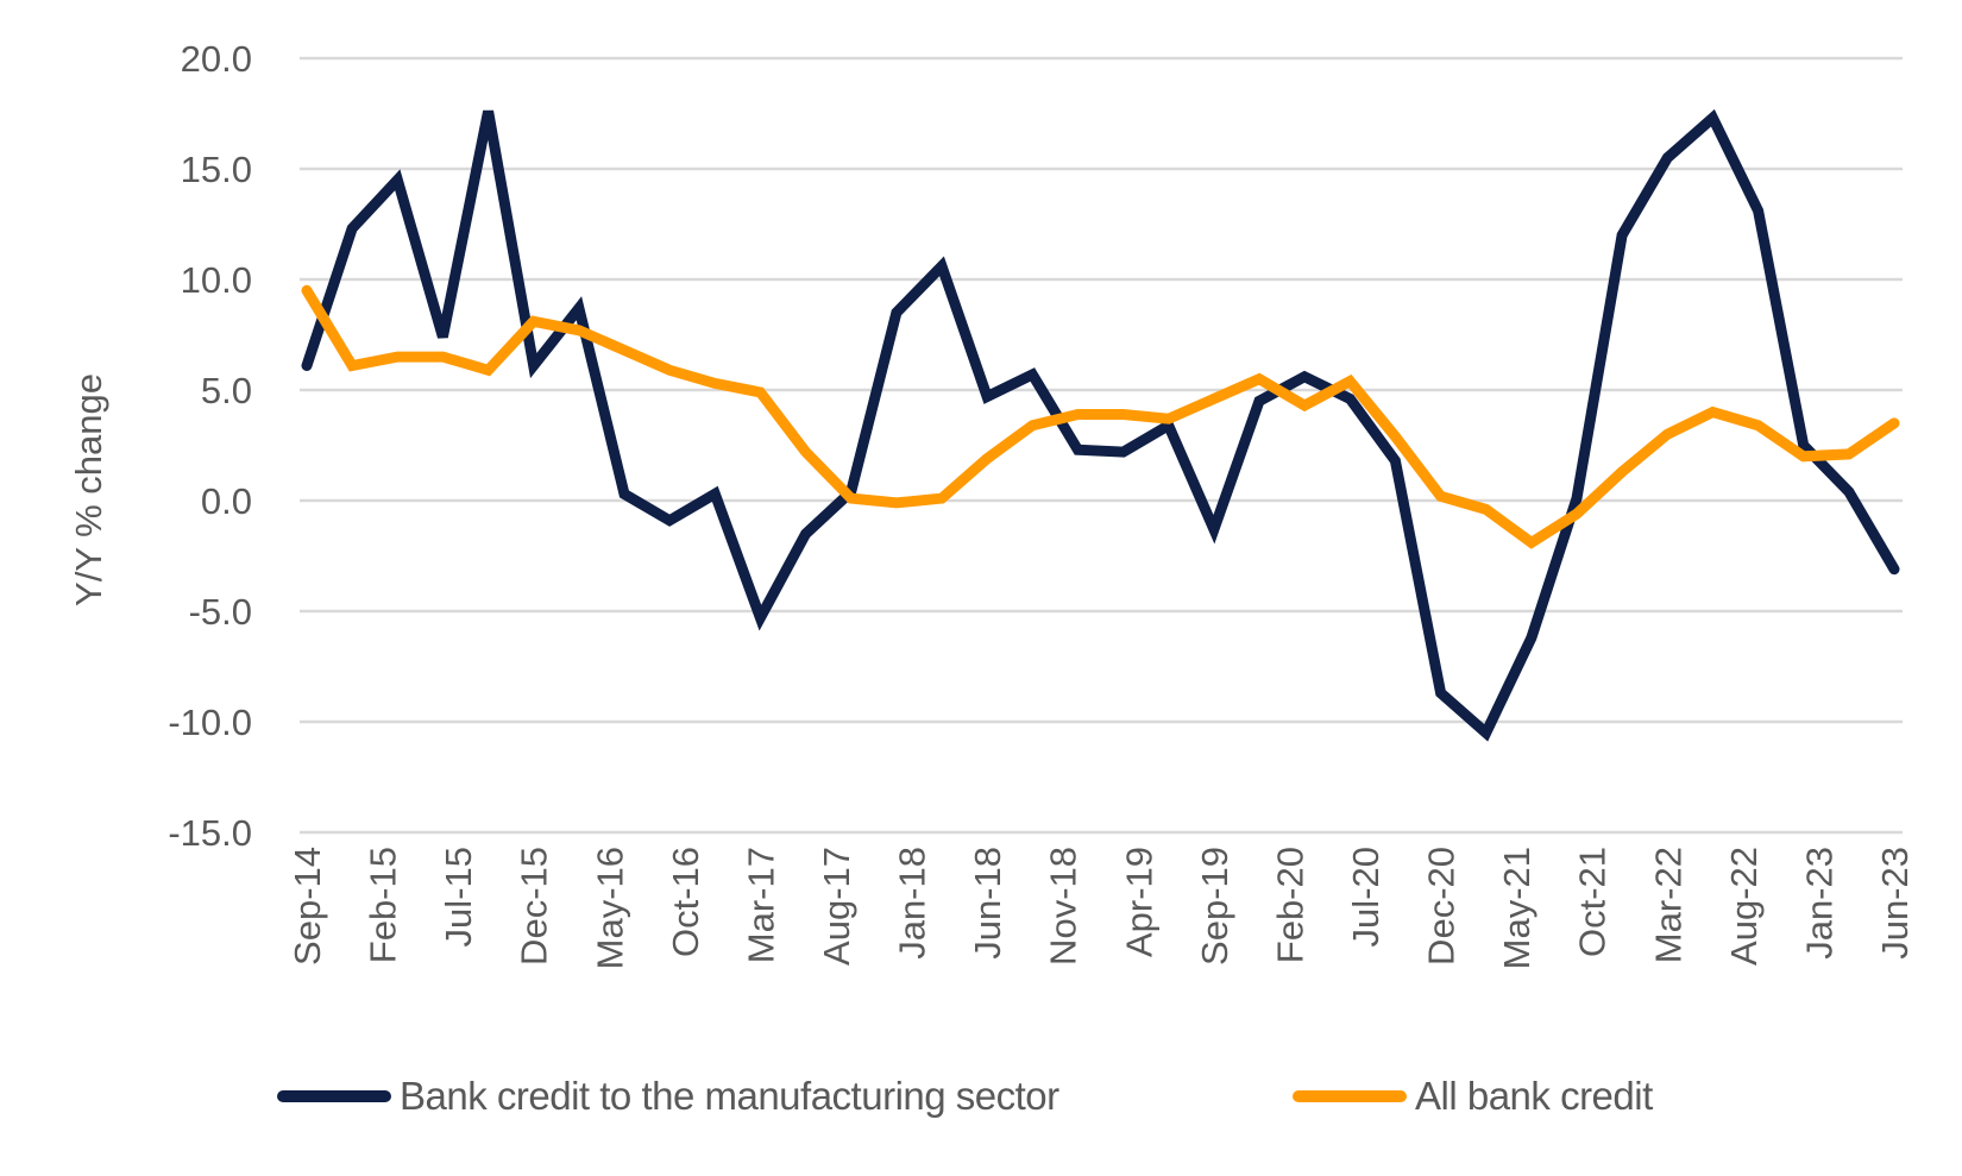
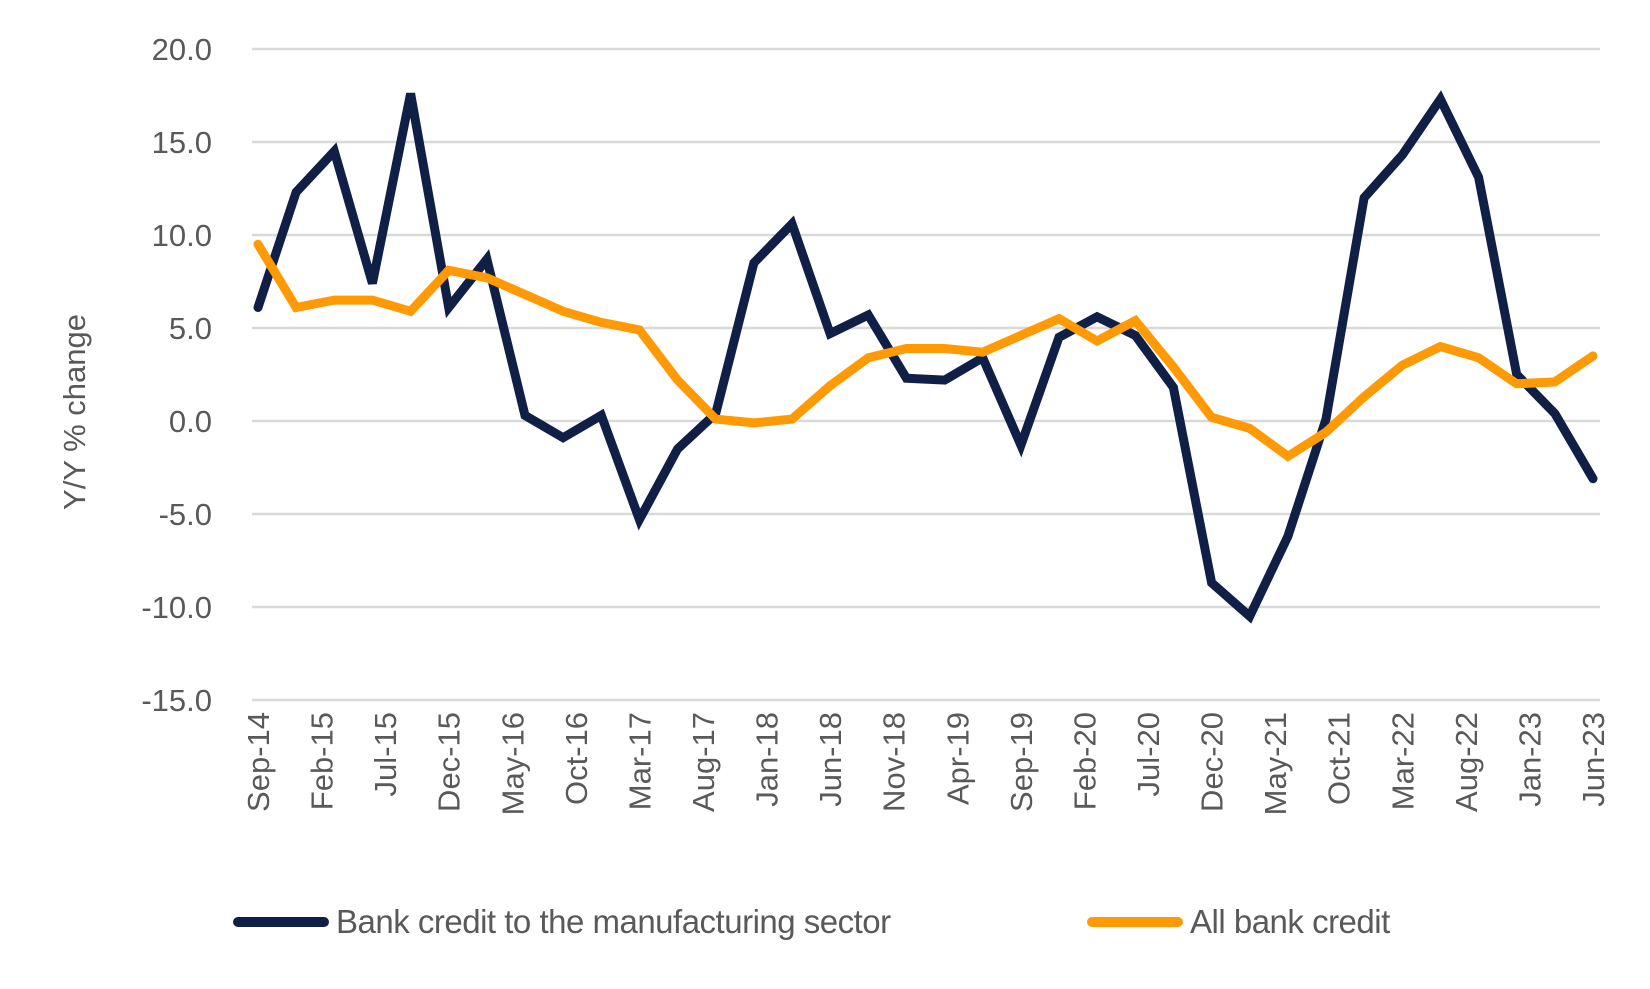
Bank credit to the manufacturing sector/Mar-22: 15.5 -> 14.3
